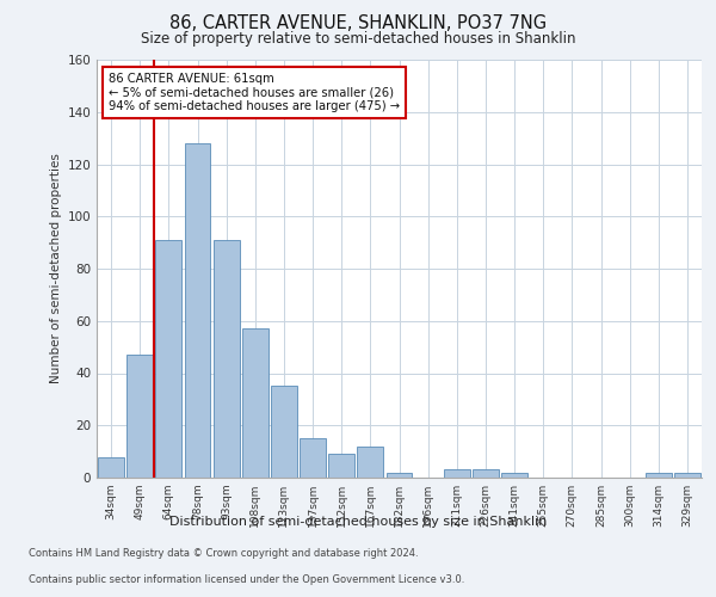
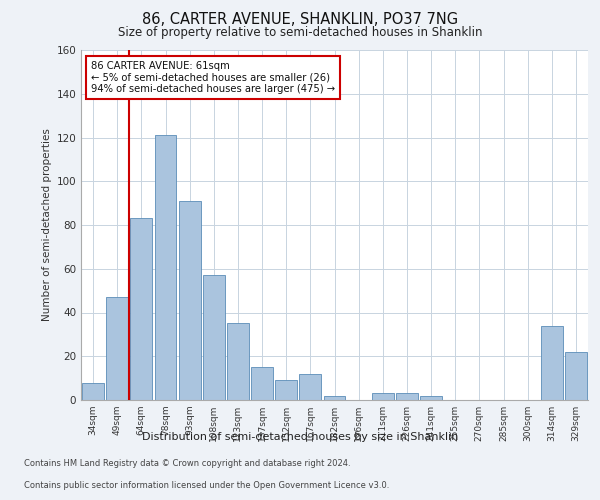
64sqm: 91 -> 83
78sqm: 128 -> 121
314sqm: 2 -> 34
329sqm: 2 -> 22
